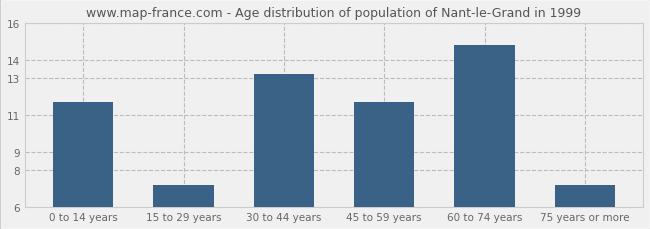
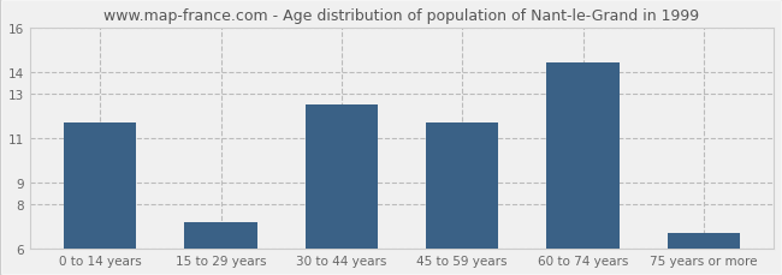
30 to 44 years: 13.2 -> 12.5
60 to 74 years: 14.8 -> 14.4
75 years or more: 7.2 -> 6.7
